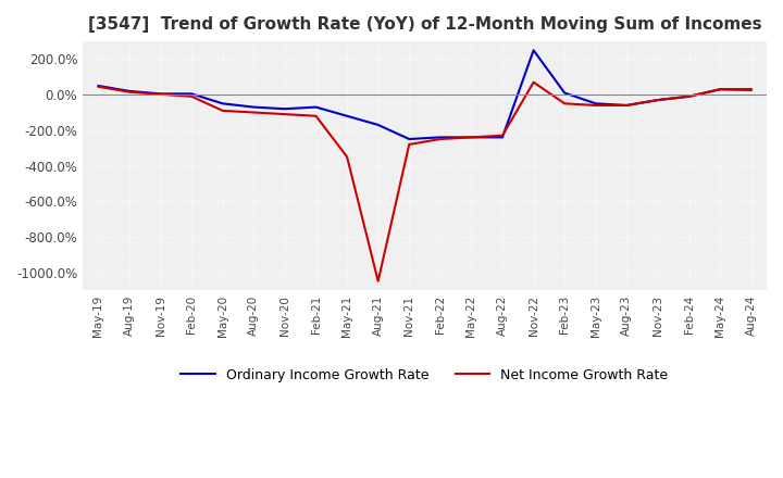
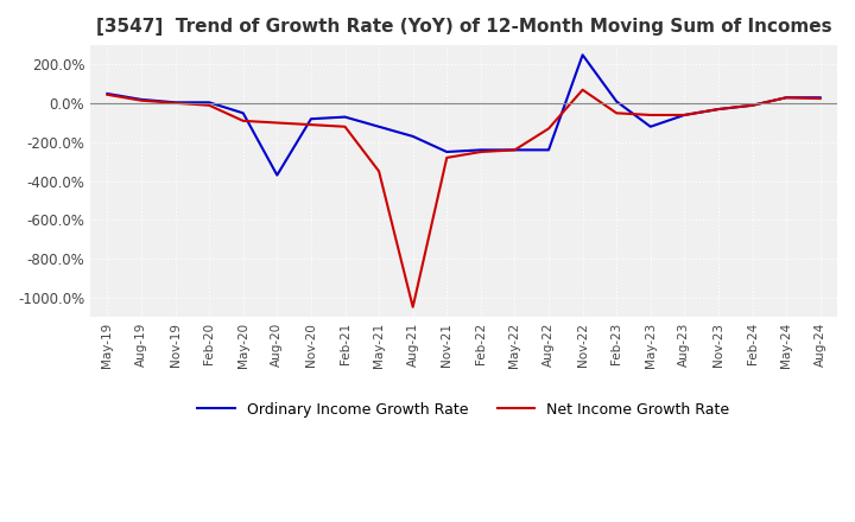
Ordinary Income Growth Rate/Aug-20: -70% -> -370%
Net Income Growth Rate/Aug-22: -230% -> -130%
Ordinary Income Growth Rate/May-23: -50% -> -120%
